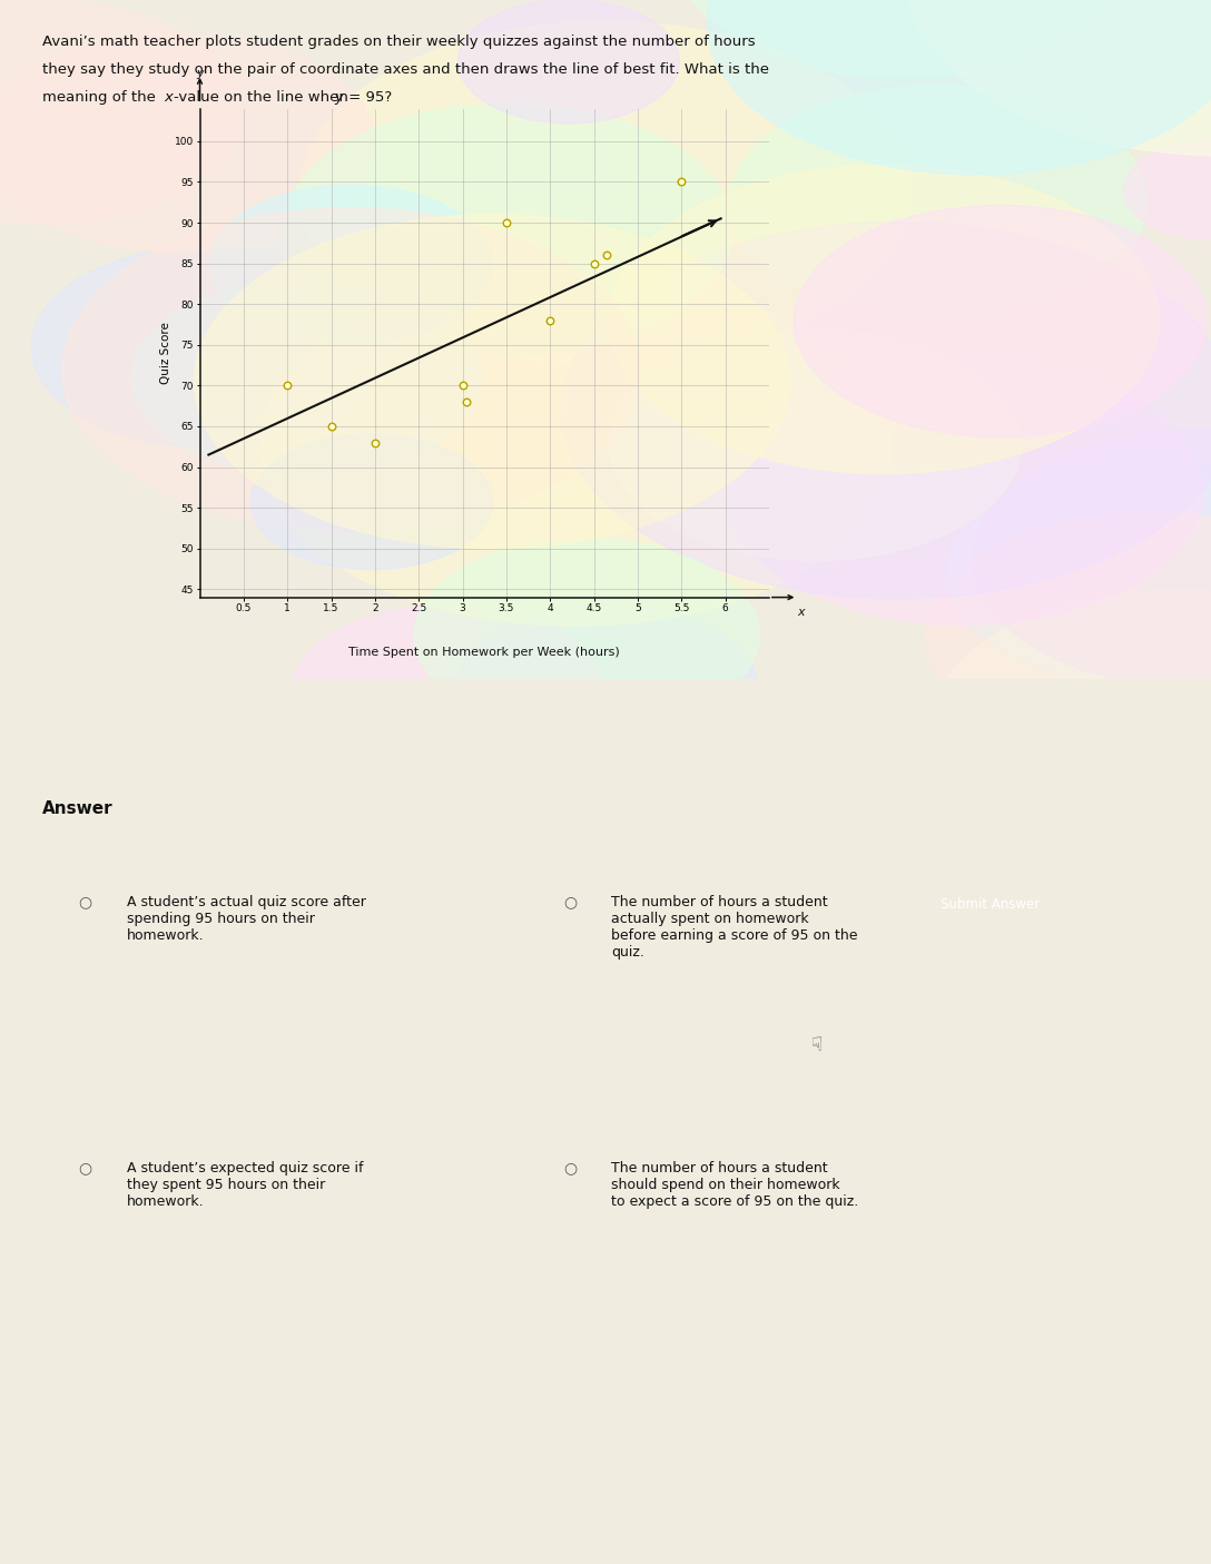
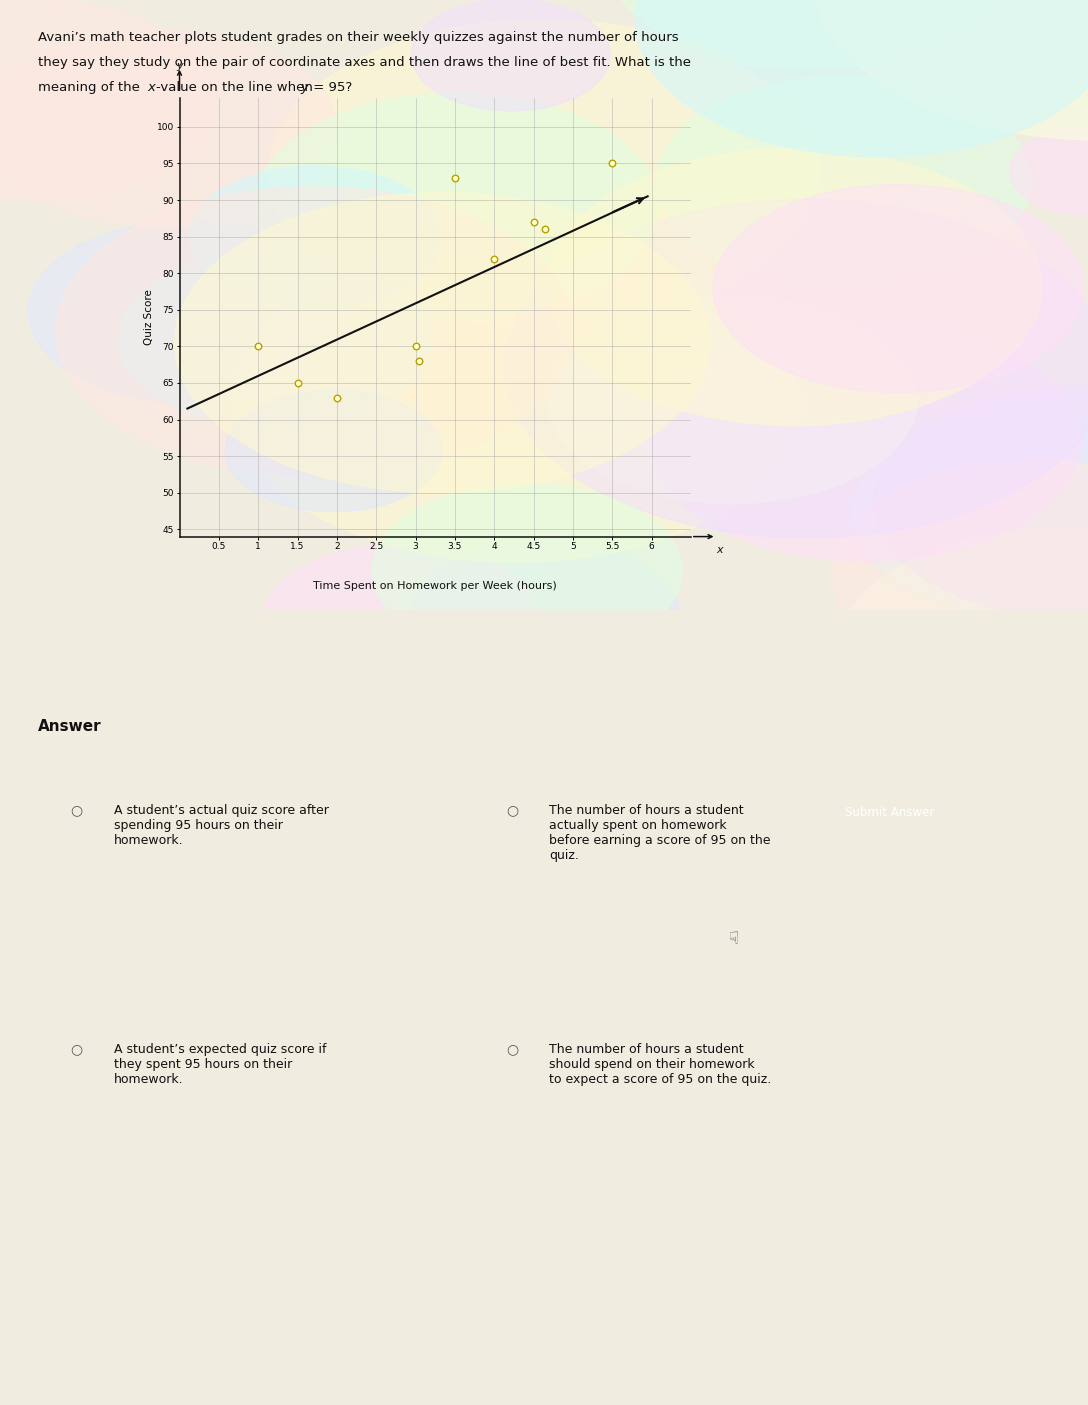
3.5: 90 -> 93
4: 78 -> 82
4.5: 85 -> 87
